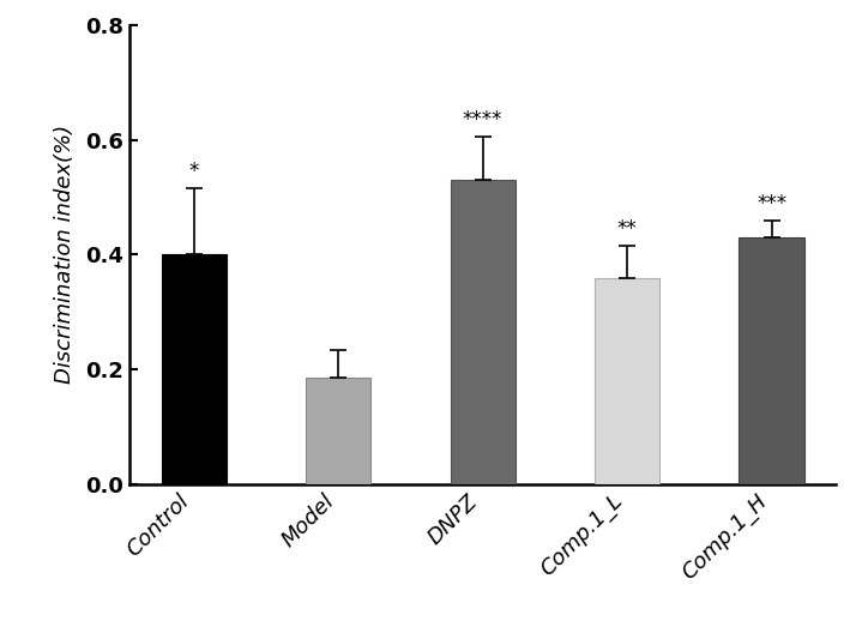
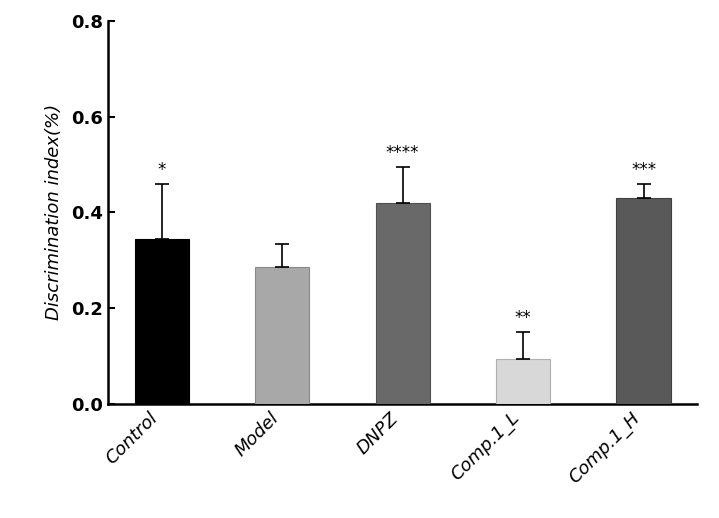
Control: 0.401 -> 0.345
Model: 0.185 -> 0.285
DNPZ: 0.531 -> 0.420
Comp.1_L: 0.360 -> 0.095
